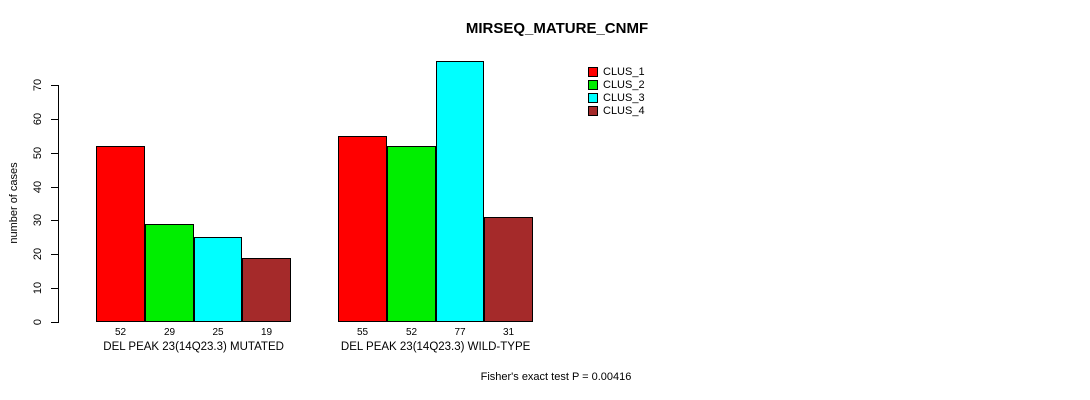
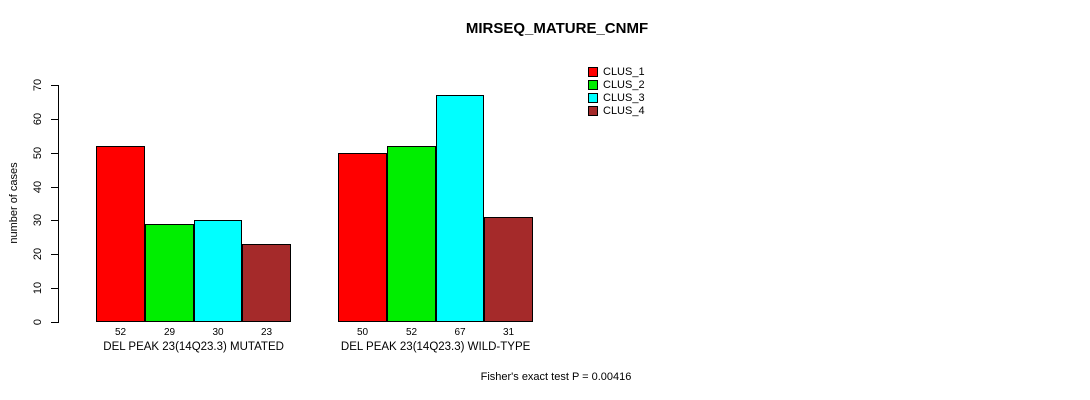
CLUS_3/DEL PEAK 23(14Q23.3) MUTATED: 25 -> 30
CLUS_4/DEL PEAK 23(14Q23.3) MUTATED: 19 -> 23
CLUS_1/DEL PEAK 23(14Q23.3) WILD-TYPE: 55 -> 50
CLUS_3/DEL PEAK 23(14Q23.3) WILD-TYPE: 77 -> 67
